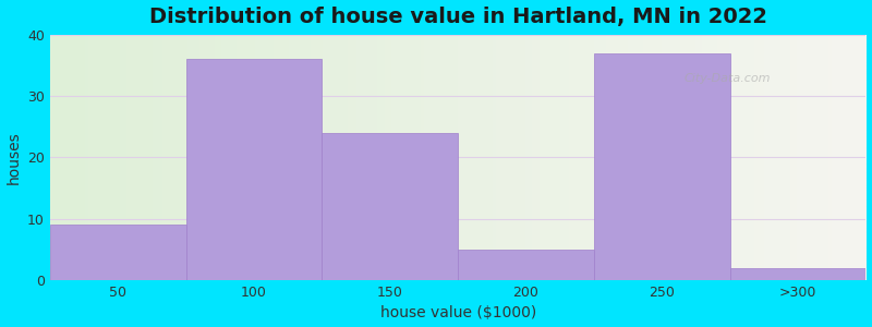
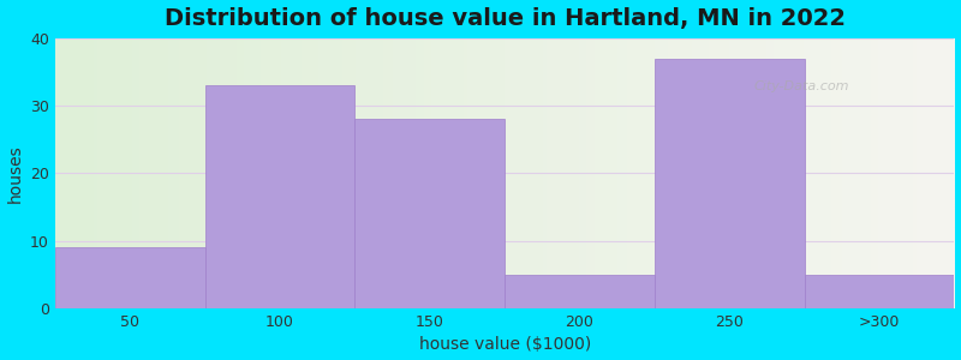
100: 36 -> 33
150: 24 -> 28
>300: 2 -> 5
